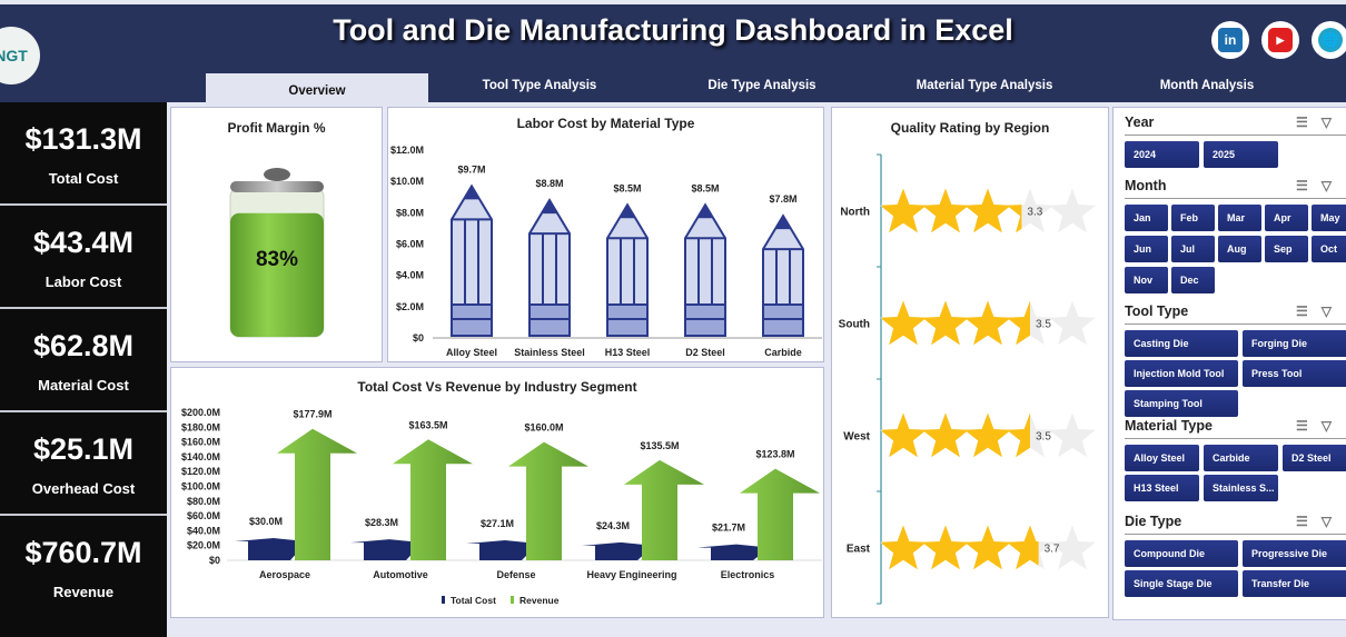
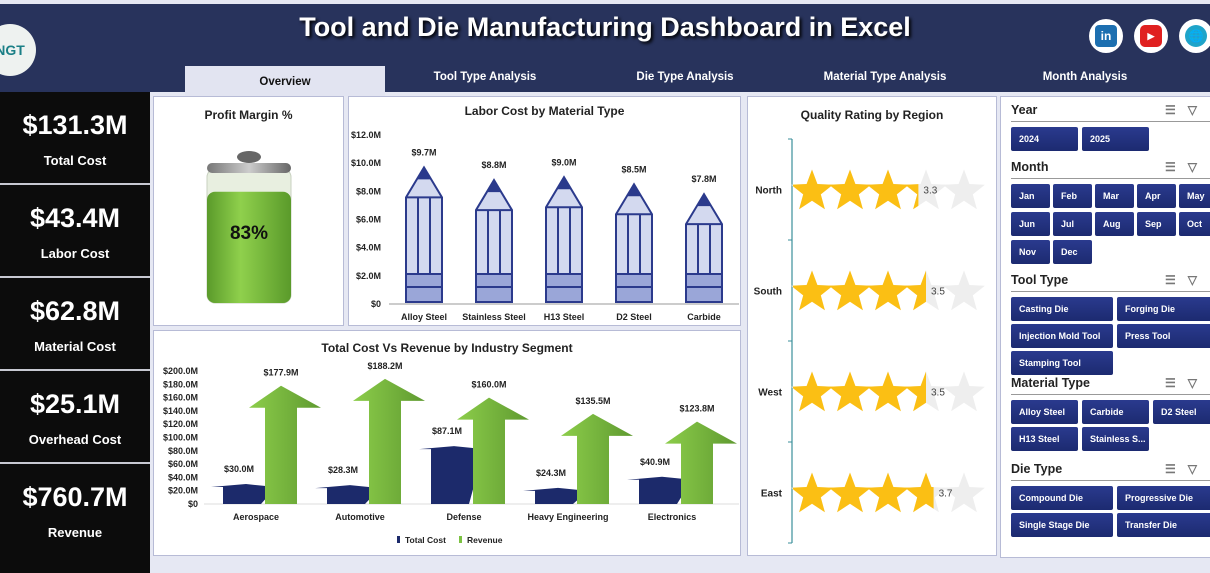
Labor Cost by Material Type/H13 Steel: $8.5M -> $9.0M
Total Cost Vs Revenue by Industry Segment/Revenue/Automotive: $163.5M -> $188.2M
Total Cost Vs Revenue by Industry Segment/Total Cost/Defense: $27.1M -> $87.1M
Total Cost Vs Revenue by Industry Segment/Total Cost/Electronics: $21.7M -> $40.9M
